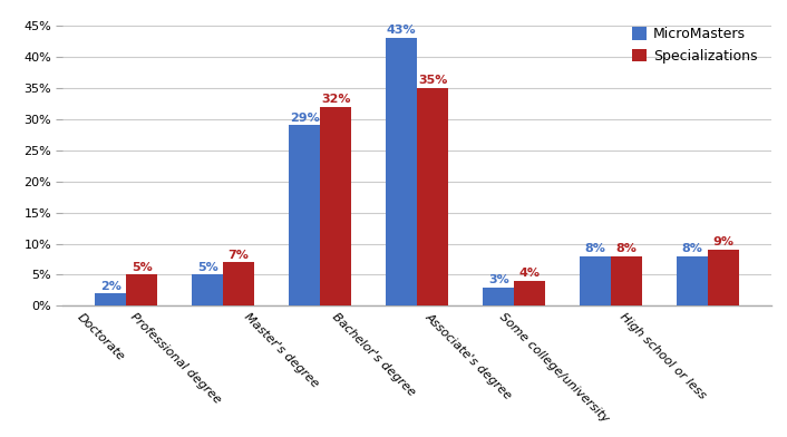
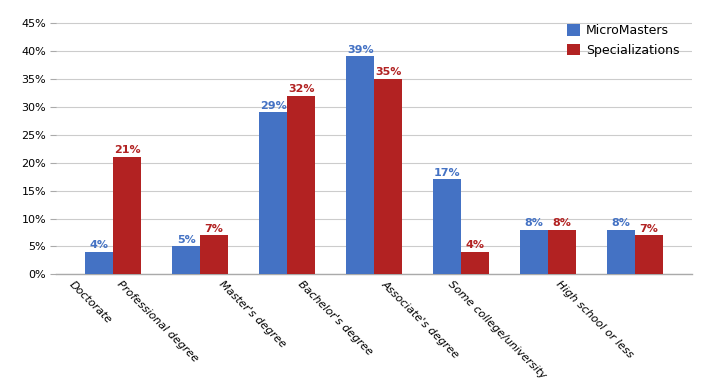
MicroMasters/Doctorate: 2% -> 4%
Specializations/Doctorate: 5% -> 21%
MicroMasters/Bachelor's degree: 43% -> 39%
MicroMasters/Associate's degree: 3% -> 17%
Specializations/High school or less: 9% -> 7%
